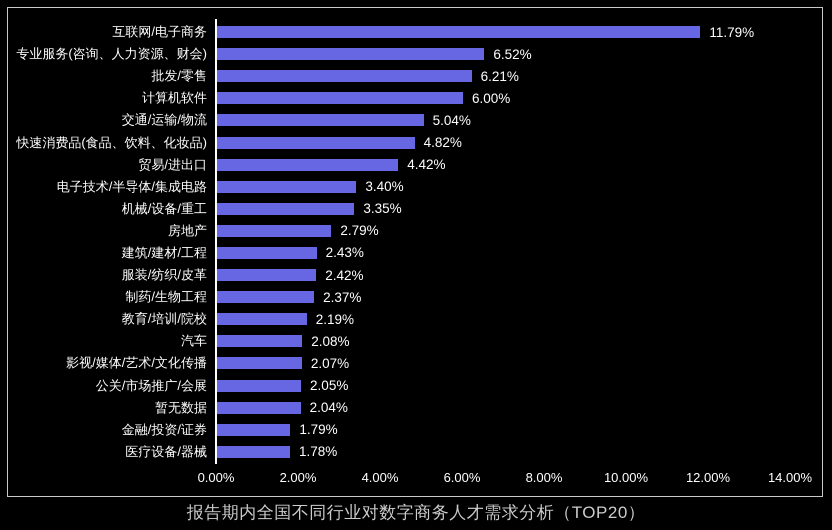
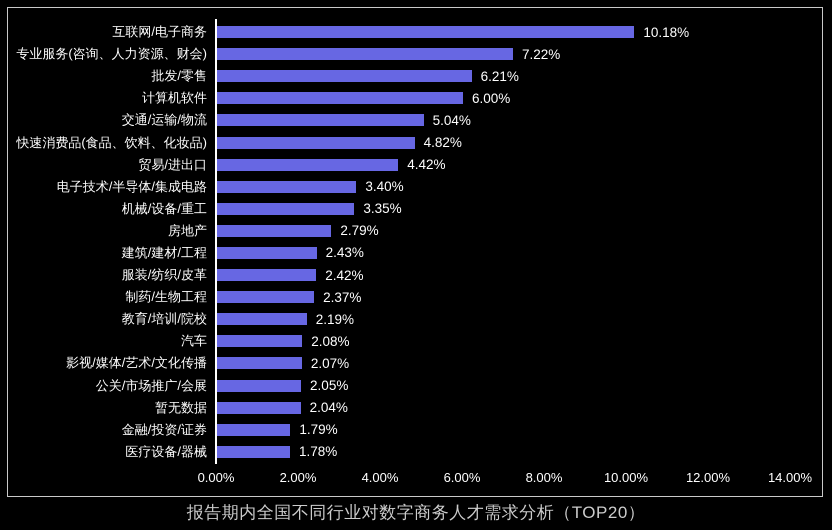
互联网/电子商务: 11.79% -> 10.18%
专业服务(咨询、人力资源、财会): 6.52% -> 7.22%
